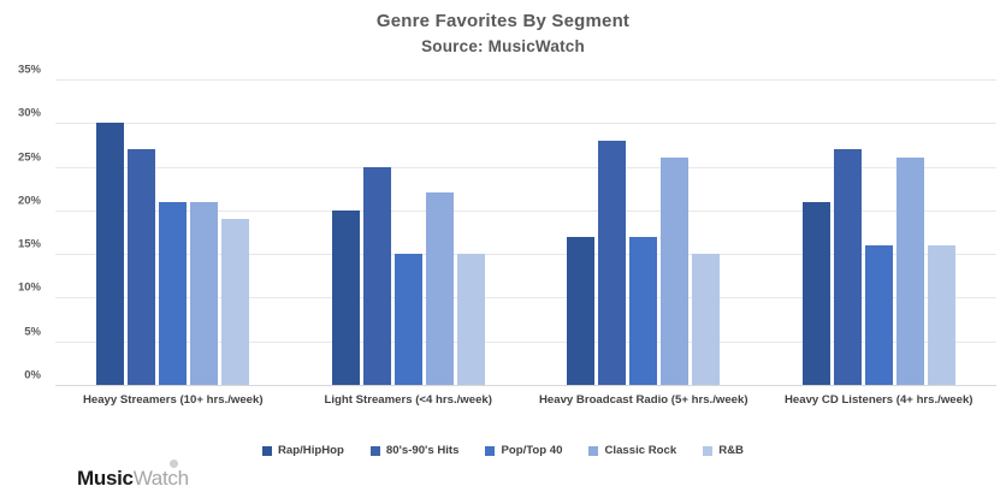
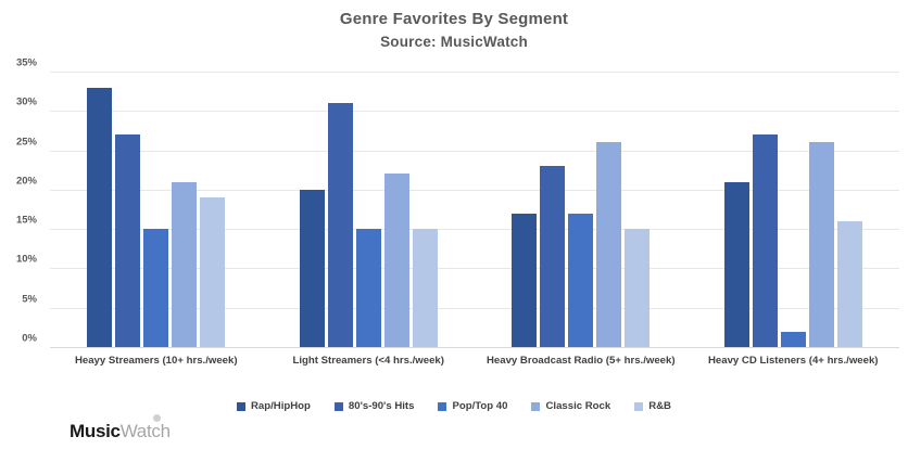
Rap/HipHop/Heayy Streamers (10+ hrs./week): 30% -> 33%
Pop/Top 40/Heayy Streamers (10+ hrs./week): 21% -> 15%
80's-90's Hits/Light Streamers (<4 hrs./week): 25% -> 31%
80's-90's Hits/Heavy Broadcast Radio (5+ hrs./week): 28% -> 23%
Pop/Top 40/Heavy CD Listeners (4+ hrs./week): 16% -> 2%
